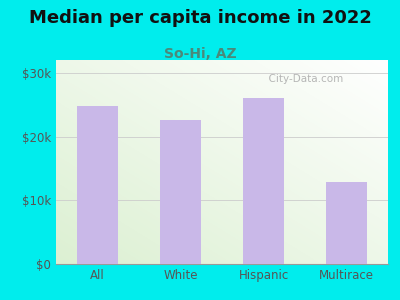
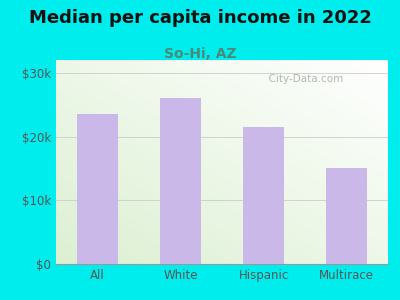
All: $24.8k -> $23.5k
White: $22.6k -> $26.0k
Hispanic: $26.0k -> $21.5k
Multirace: $12.8k -> $15.0k
